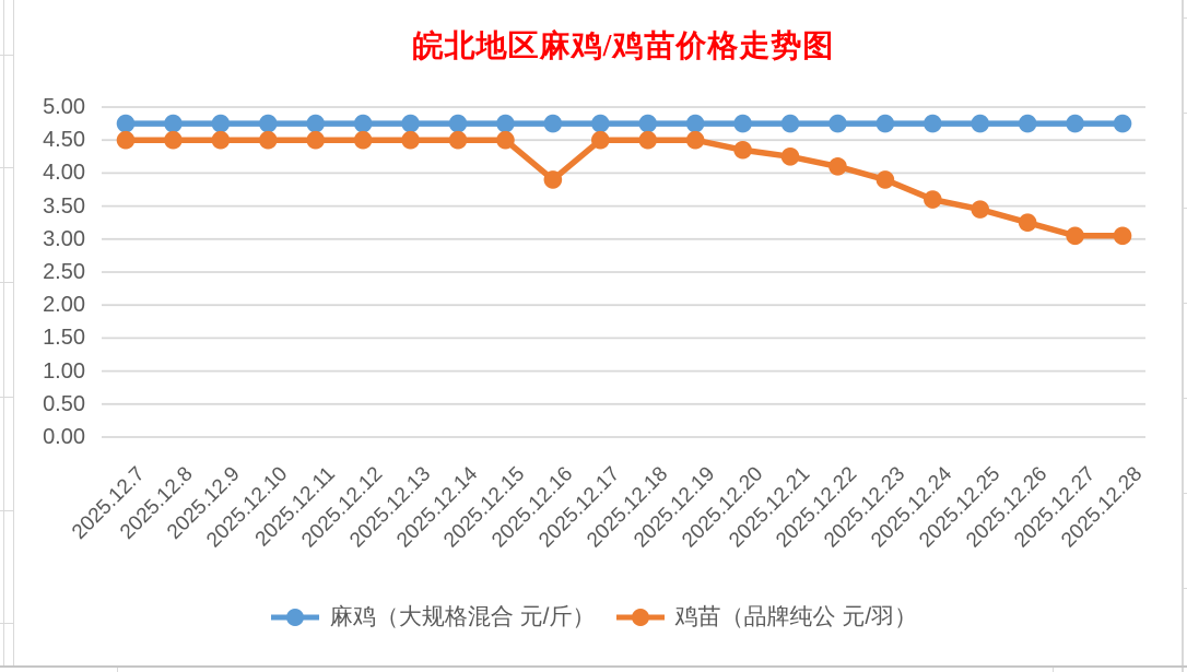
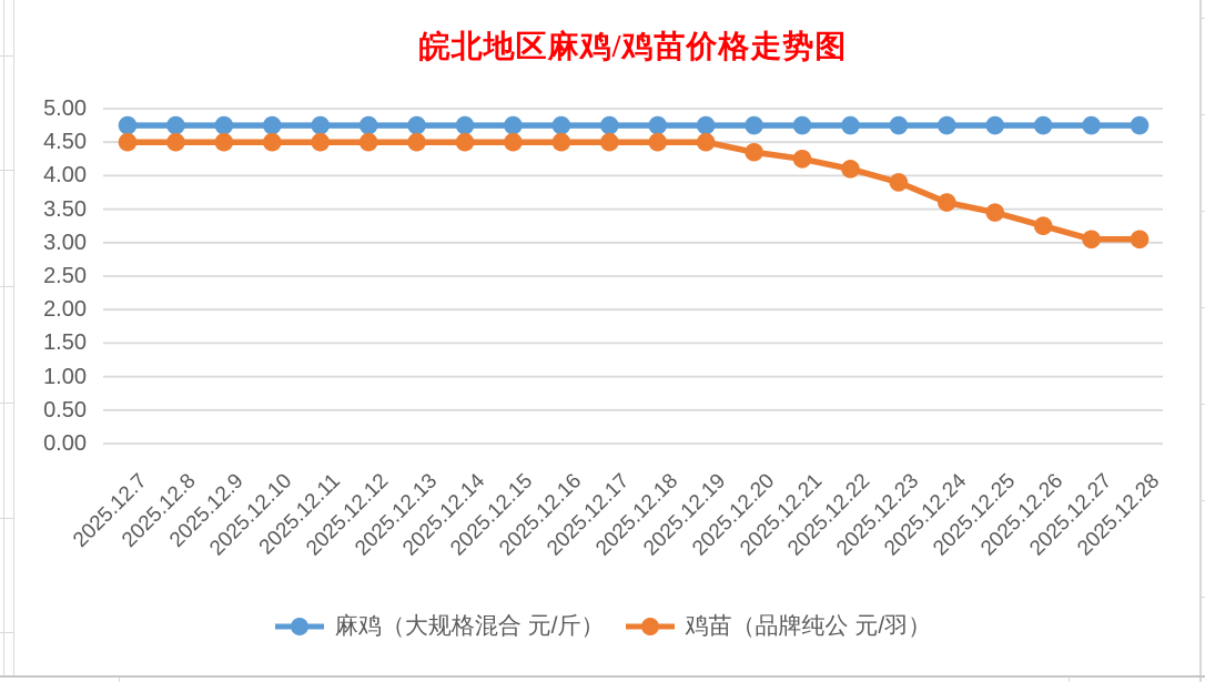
鸡苗（品牌纯公 元/羽）/2025.12.16: 3.9 -> 4.5
